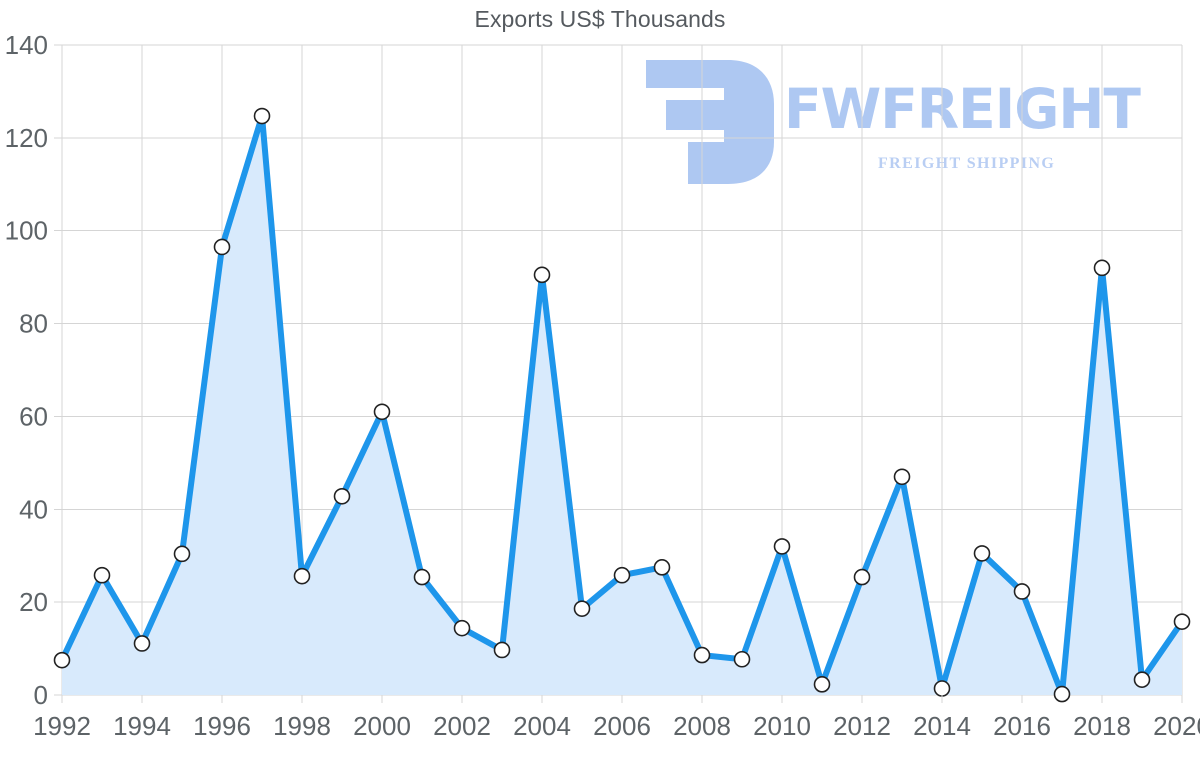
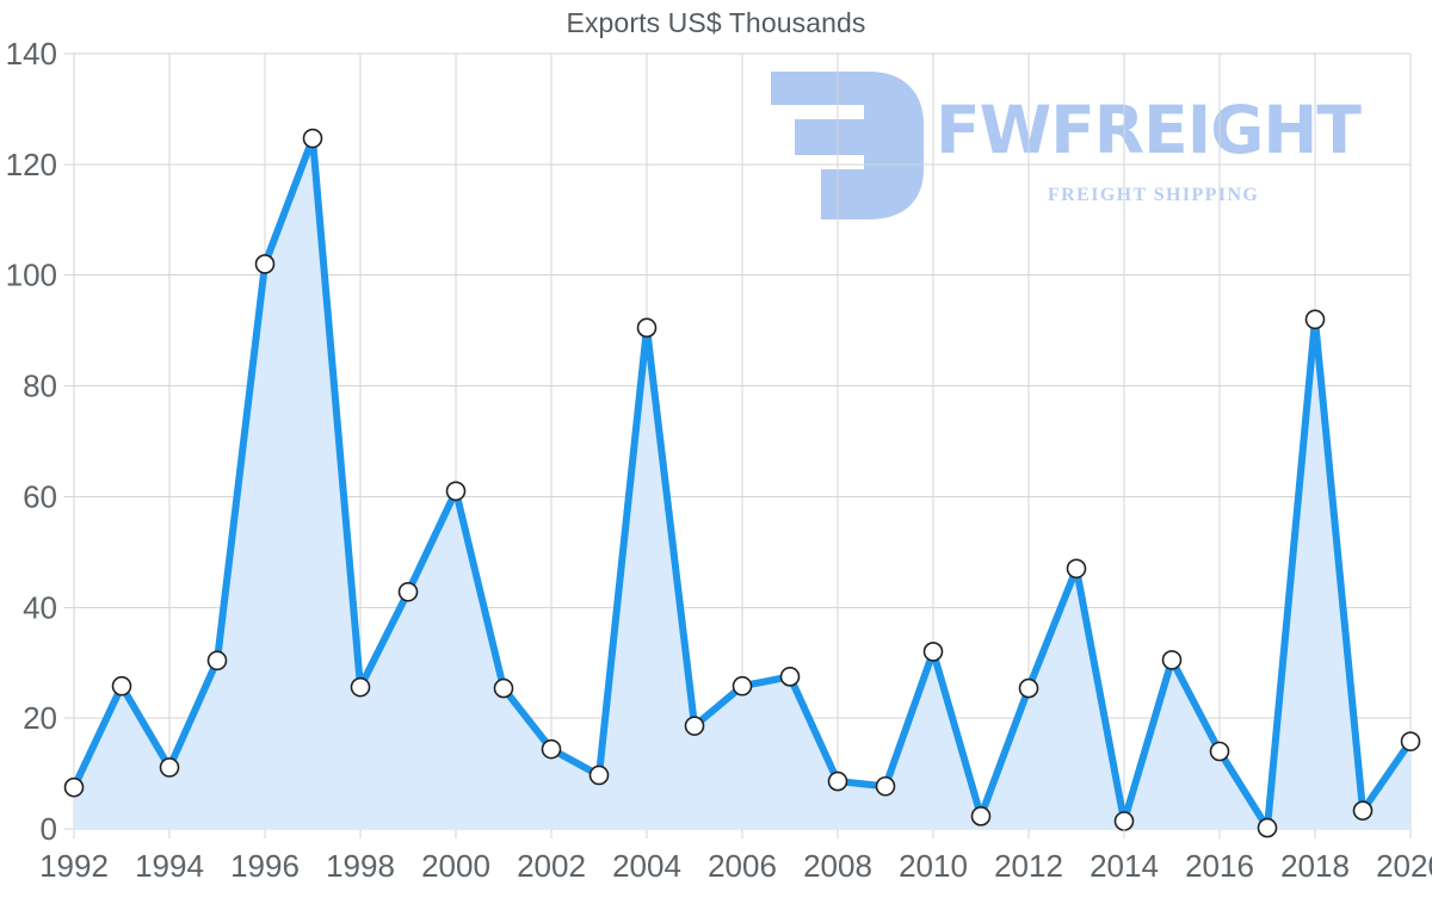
1996: 96 -> 102
2016: 22 -> 14
